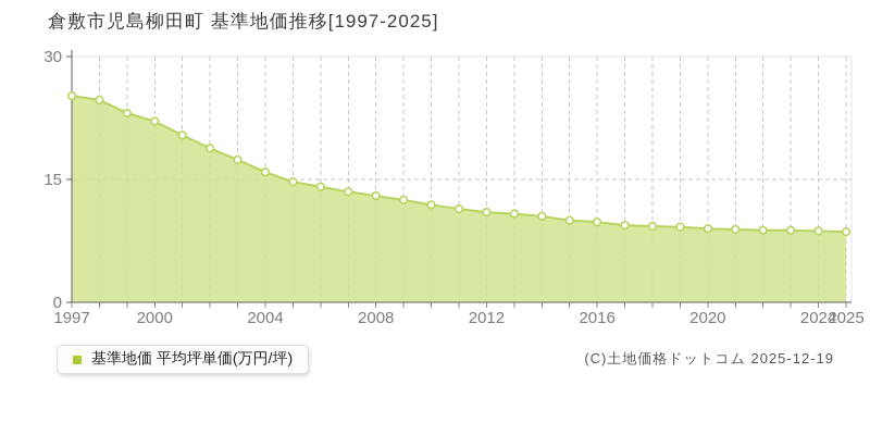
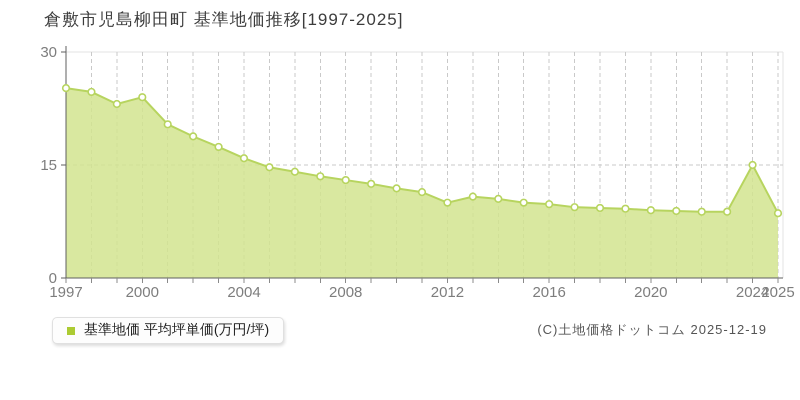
2000: 22 -> 24
2012: 11 -> 10
2024: 9 -> 15
